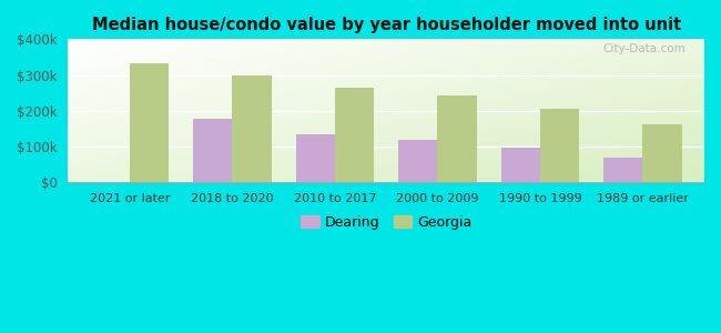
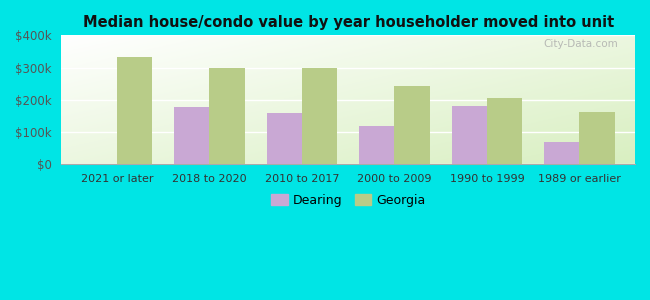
Dearing/2010 to 2017: $135k -> $160k
Georgia/2010 to 2017: $265k -> $300k
Dearing/1990 to 1999: $97k -> $180k
